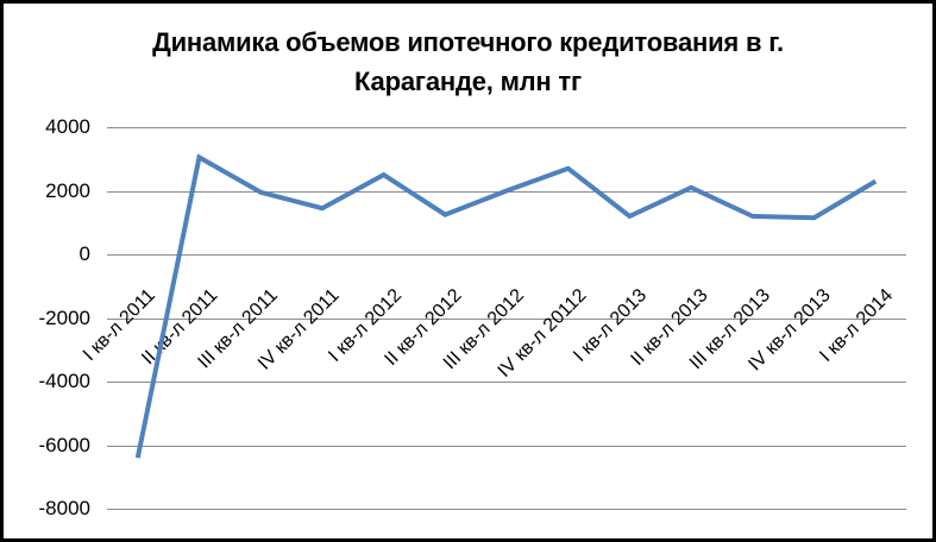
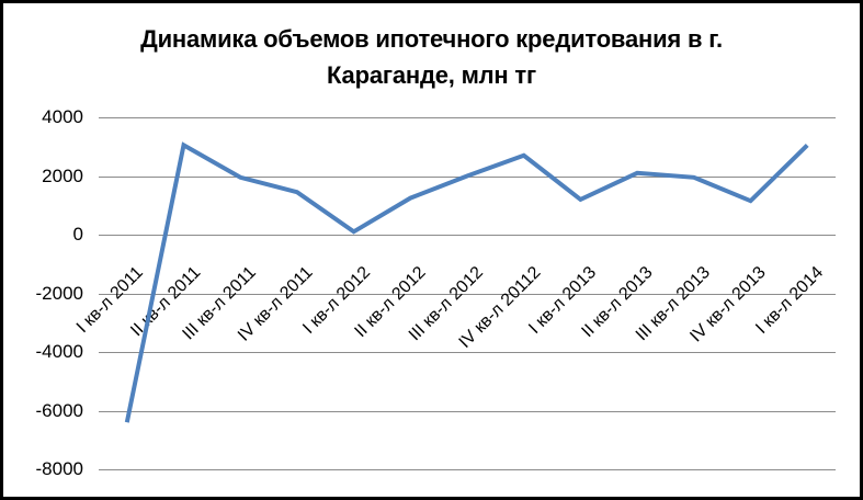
I кв-л 2012: 2500 -> 100
III кв-л 2013: 1200 -> 2000
I кв-л 2014: 2300 -> 3000
